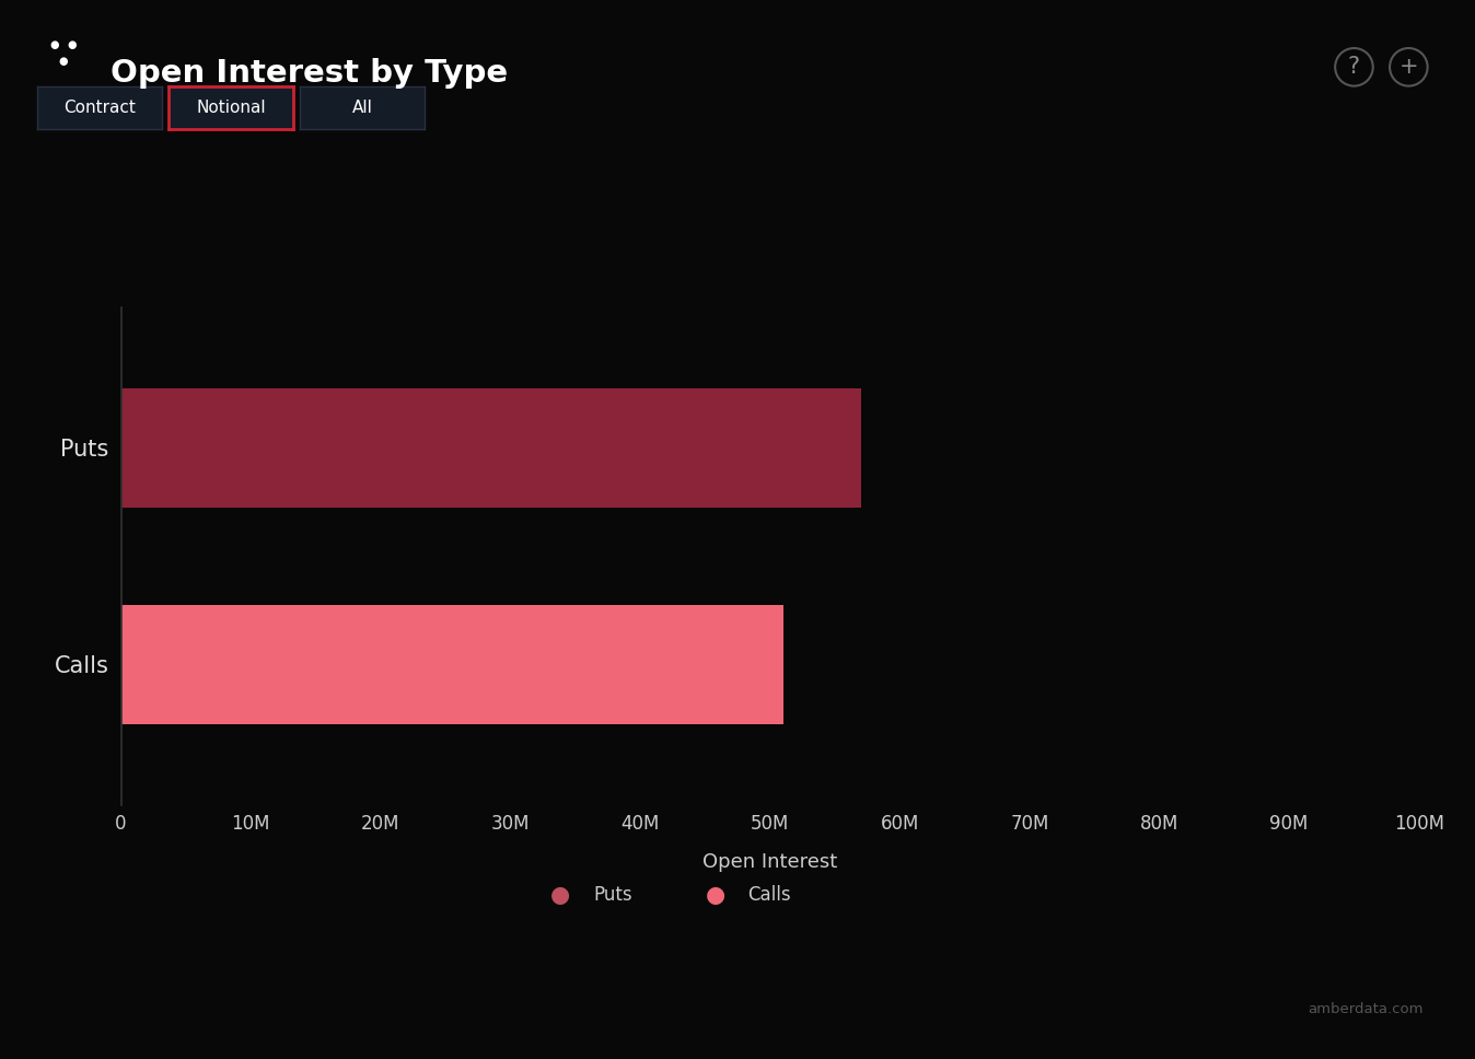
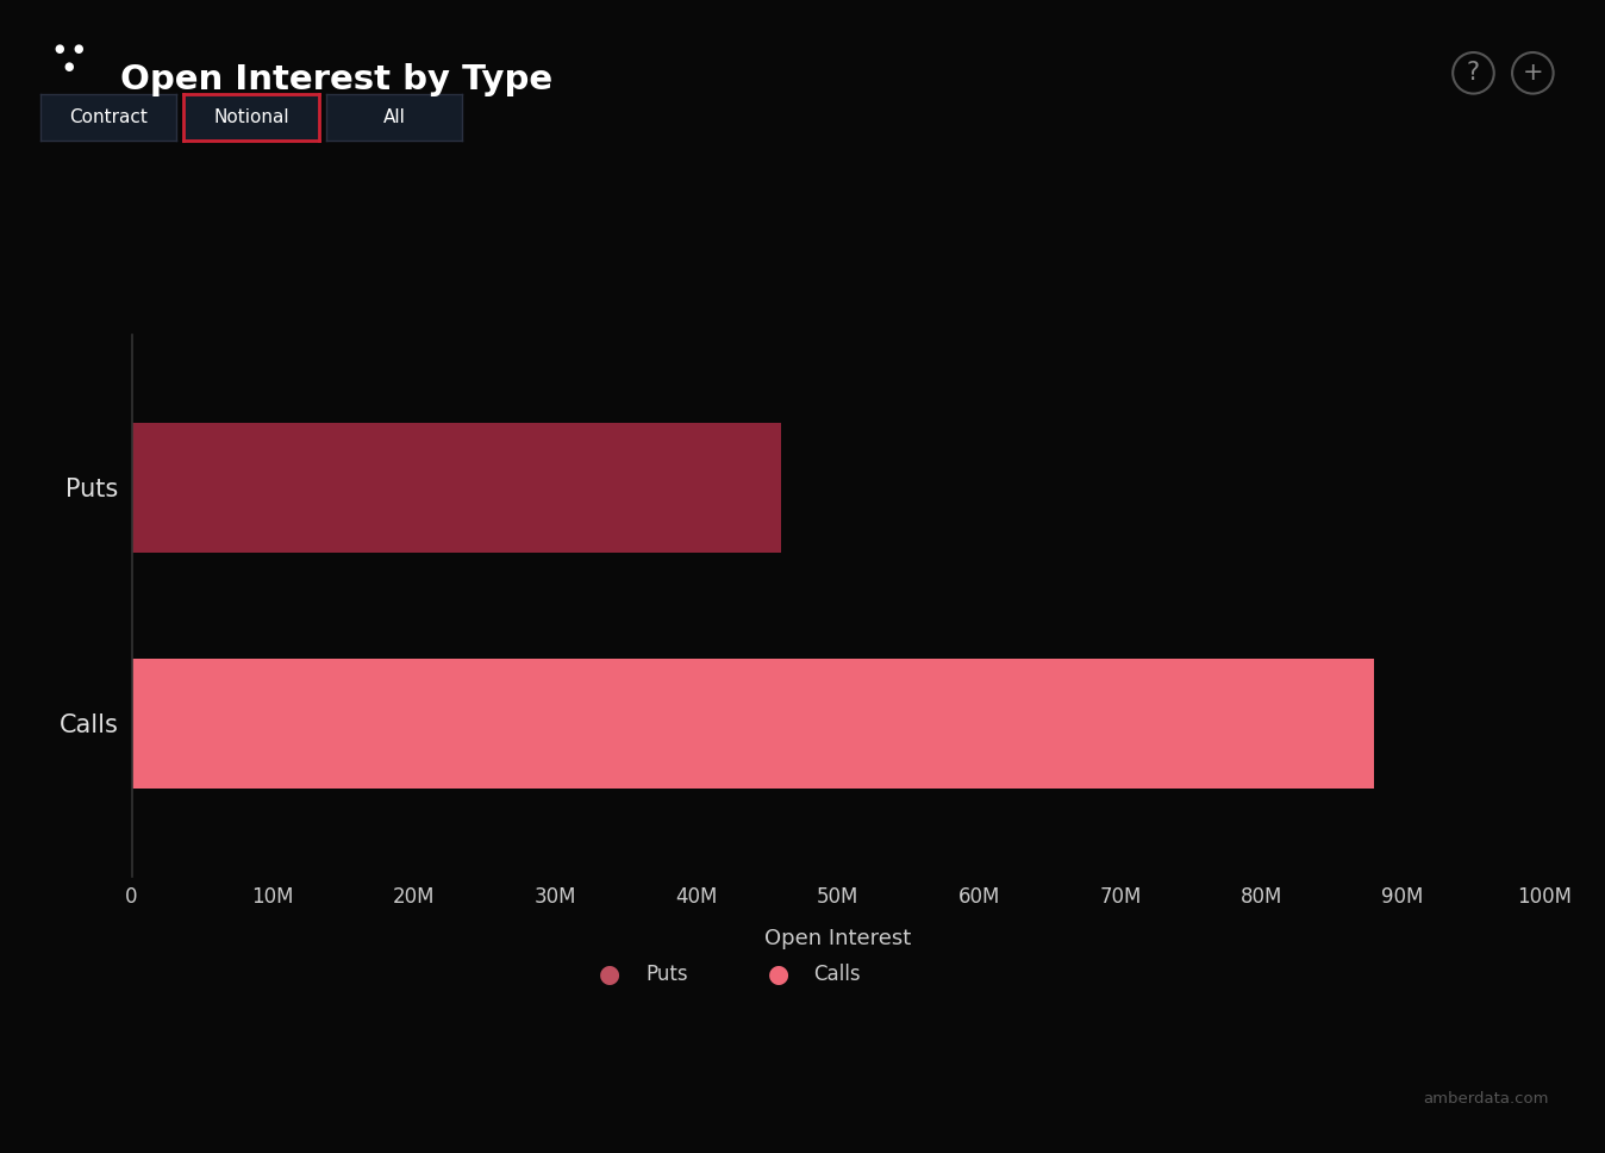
Puts: 57M -> 46M
Calls: 51M -> 88M
